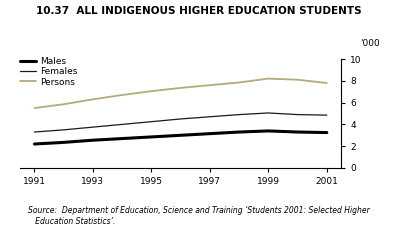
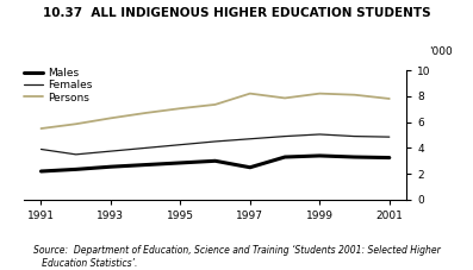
Females/1991: 3.3 -> 3.9
Males/1997: 3.1 -> 2.5
Persons/1997: 7.6 -> 8.2
